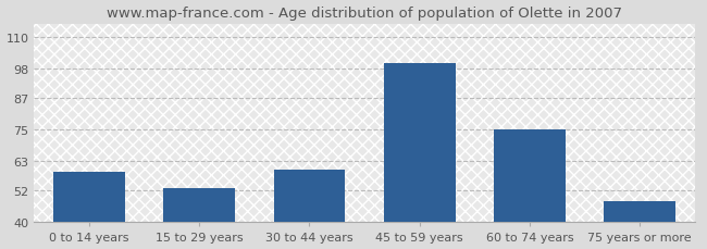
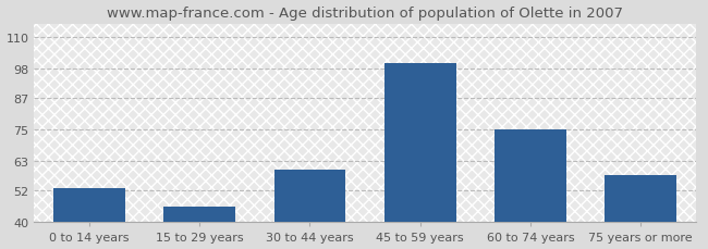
0 to 14 years: 59 -> 53
15 to 29 years: 53 -> 46
75 years or more: 48 -> 58
